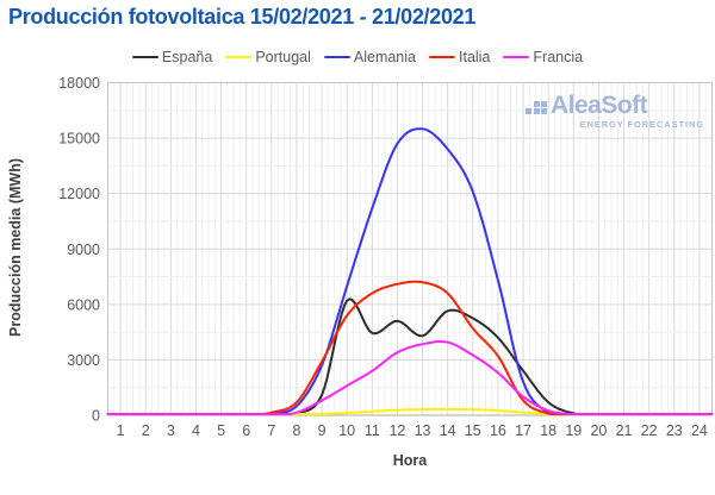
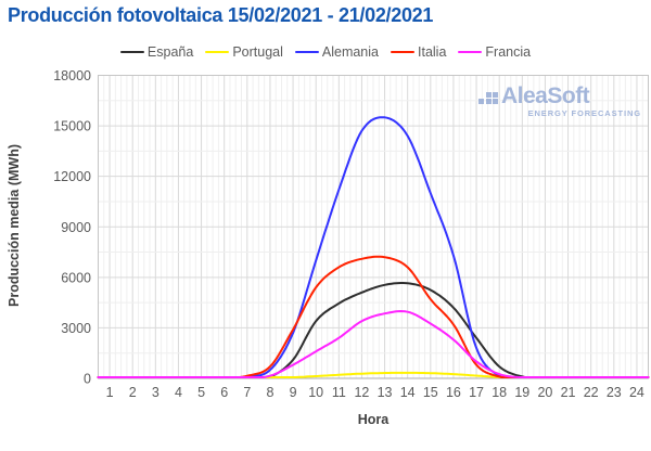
España/10: 6200 -> 3400
España/13: 4300 -> 5600
Alemania/15: 12100 -> 11000
